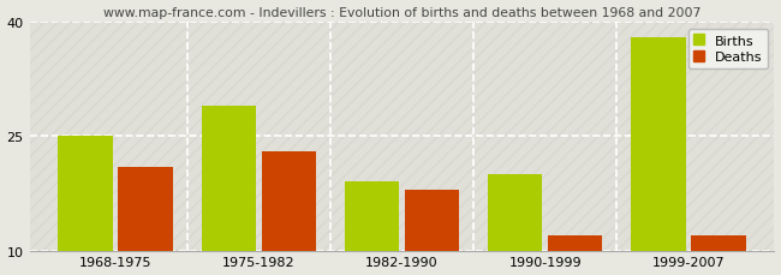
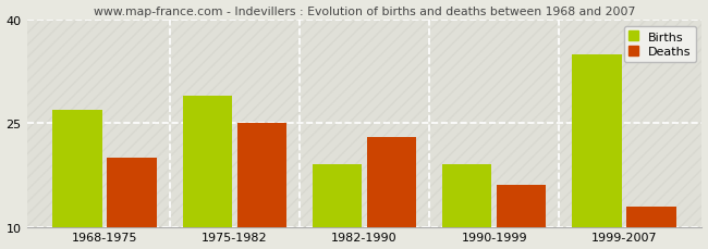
Births/1968-1975: 25 -> 27
Deaths/1968-1975: 21 -> 20
Deaths/1975-1982: 23 -> 25
Deaths/1982-1990: 18 -> 23
Births/1990-1999: 20 -> 19
Deaths/1990-1999: 12 -> 16
Births/1999-2007: 38 -> 35
Deaths/1999-2007: 12 -> 13
